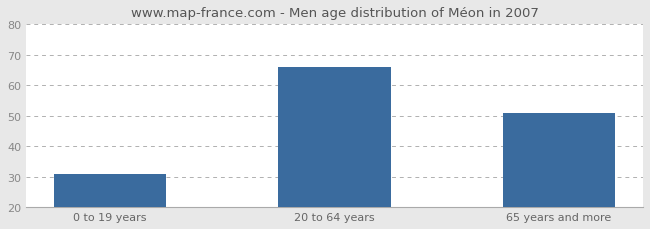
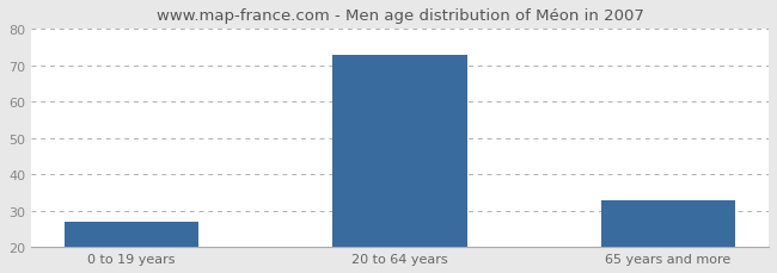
0 to 19 years: 31 -> 27
20 to 64 years: 66 -> 73
65 years and more: 51 -> 33
